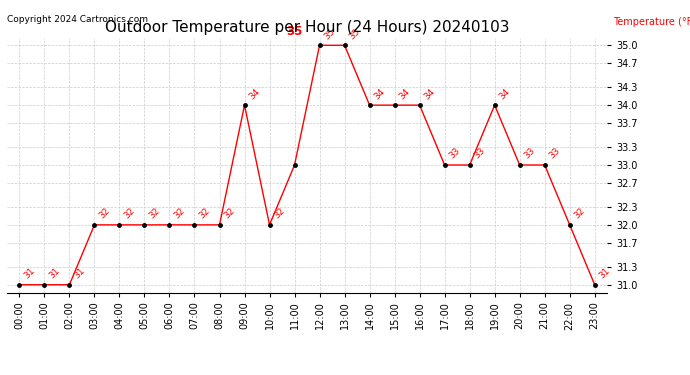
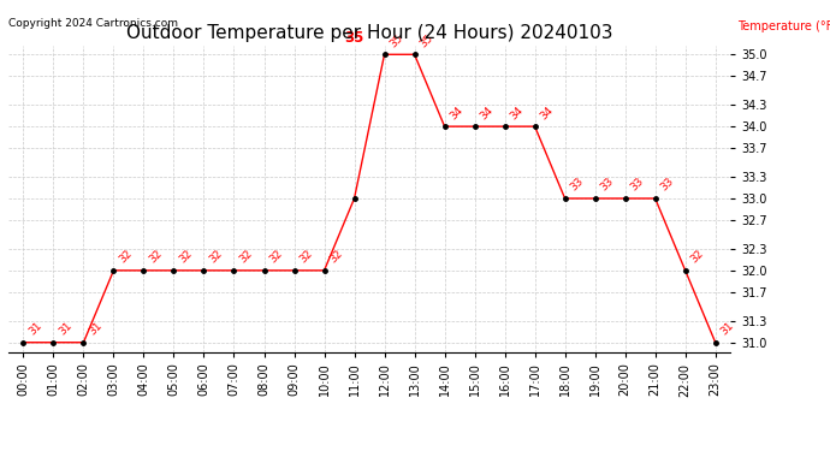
09:00: 34 -> 32
17:00: 33 -> 34
19:00: 34 -> 33
